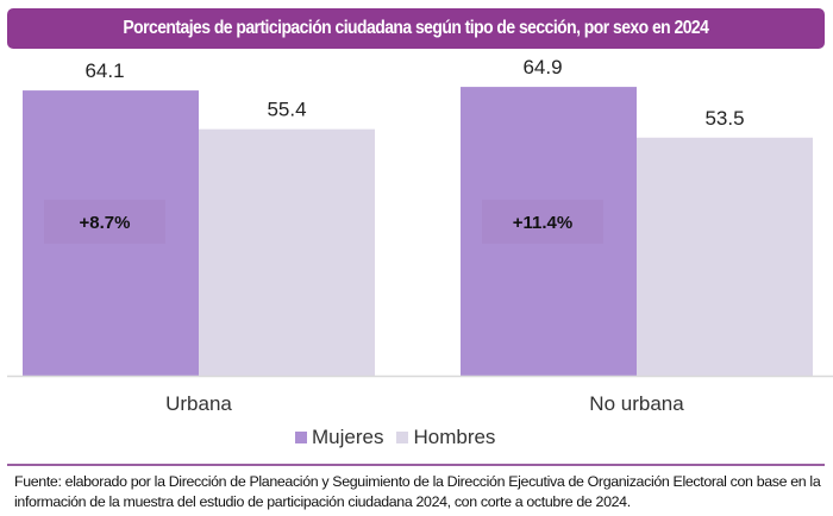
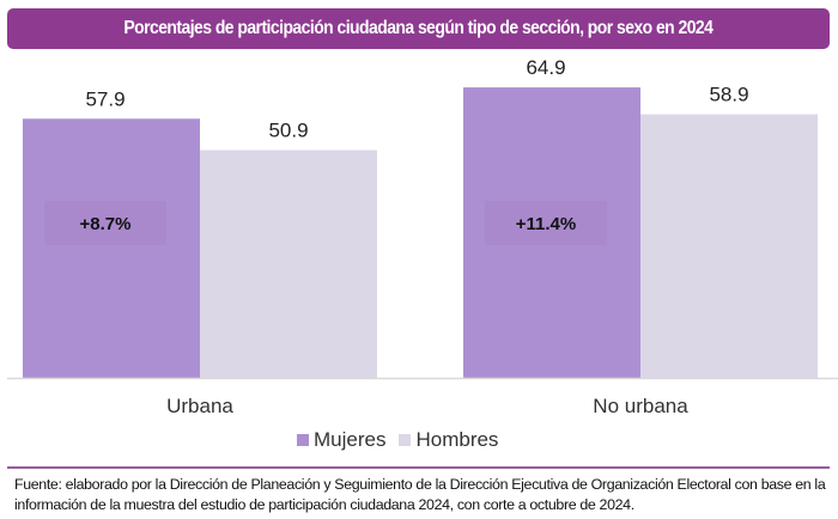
Mujeres/Urbana: 64.1 -> 57.9
Hombres/Urbana: 55.4 -> 50.9
Hombres/No urbana: 53.5 -> 58.9
